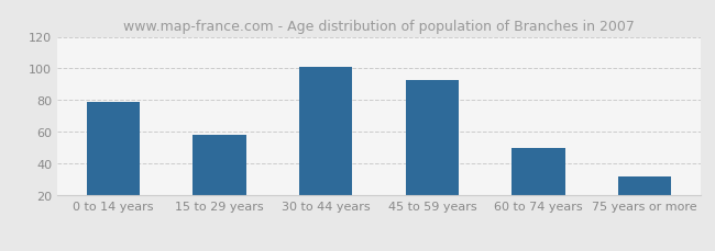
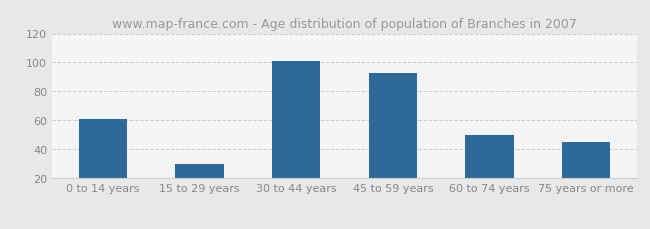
0 to 14 years: 79 -> 61
15 to 29 years: 58 -> 30
75 years or more: 32 -> 45
